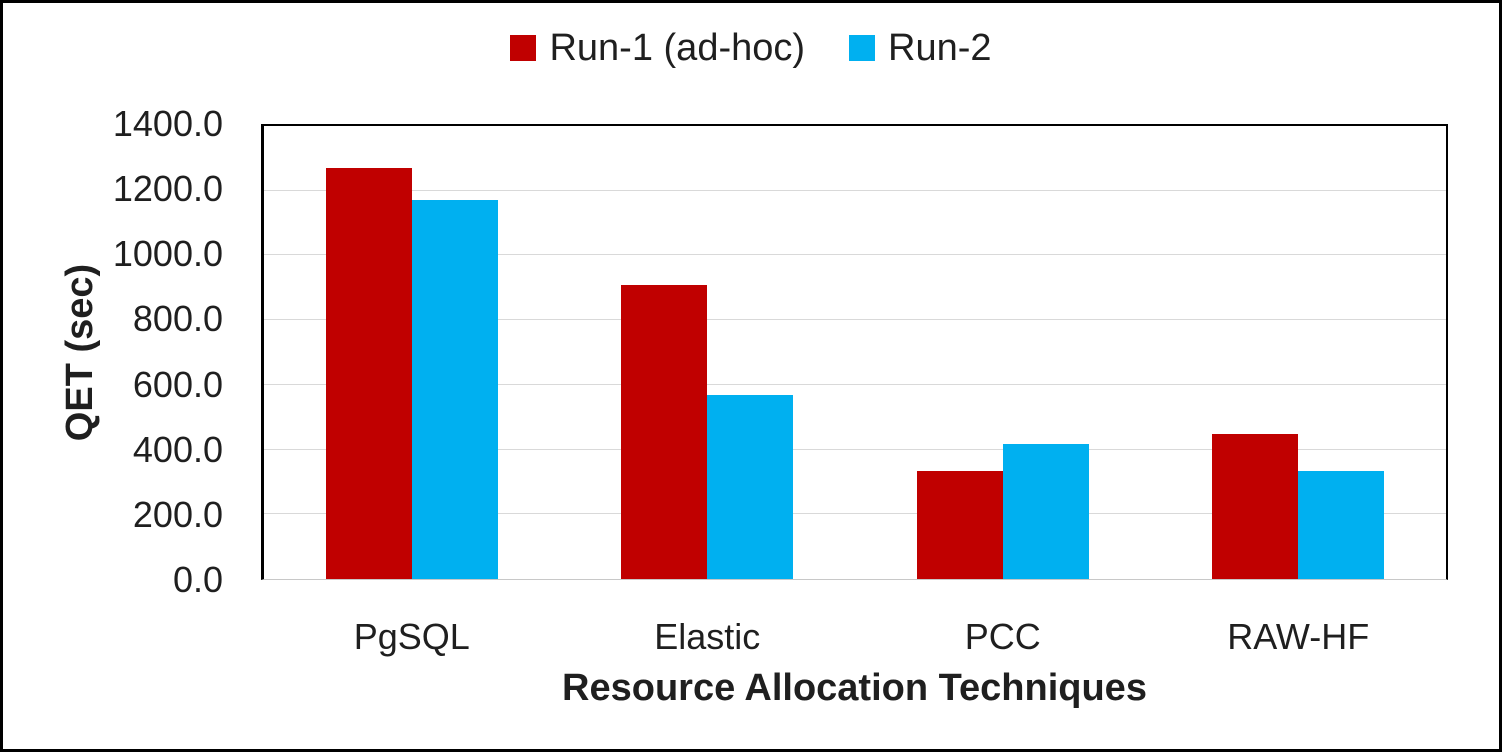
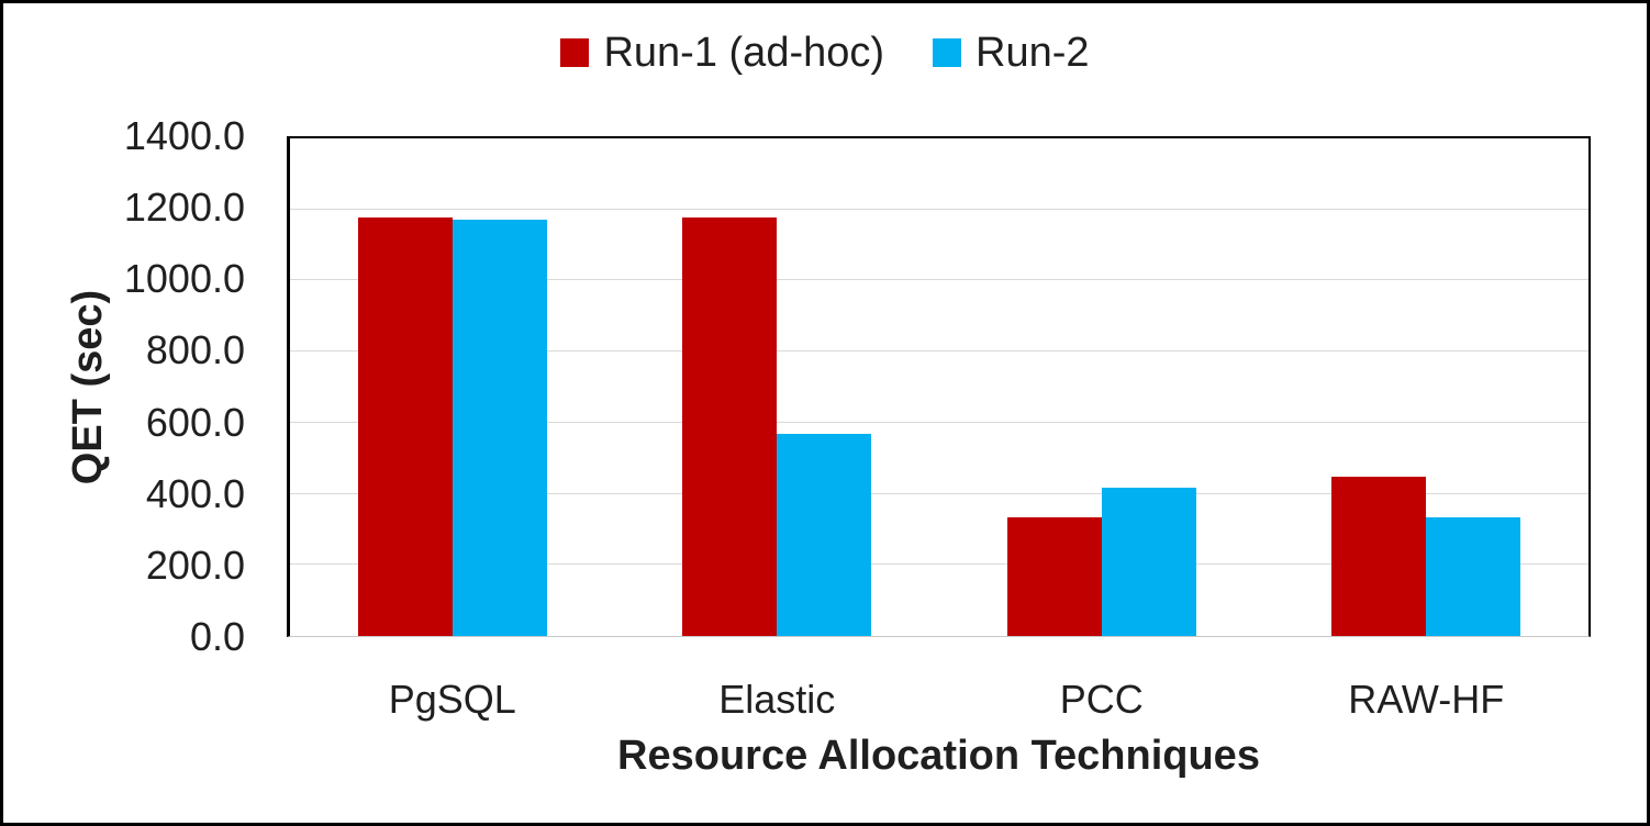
Run-1 (ad-hoc)/PgSQL: 1270 -> 1180
Run-1 (ad-hoc)/Elastic: 910 -> 1180
